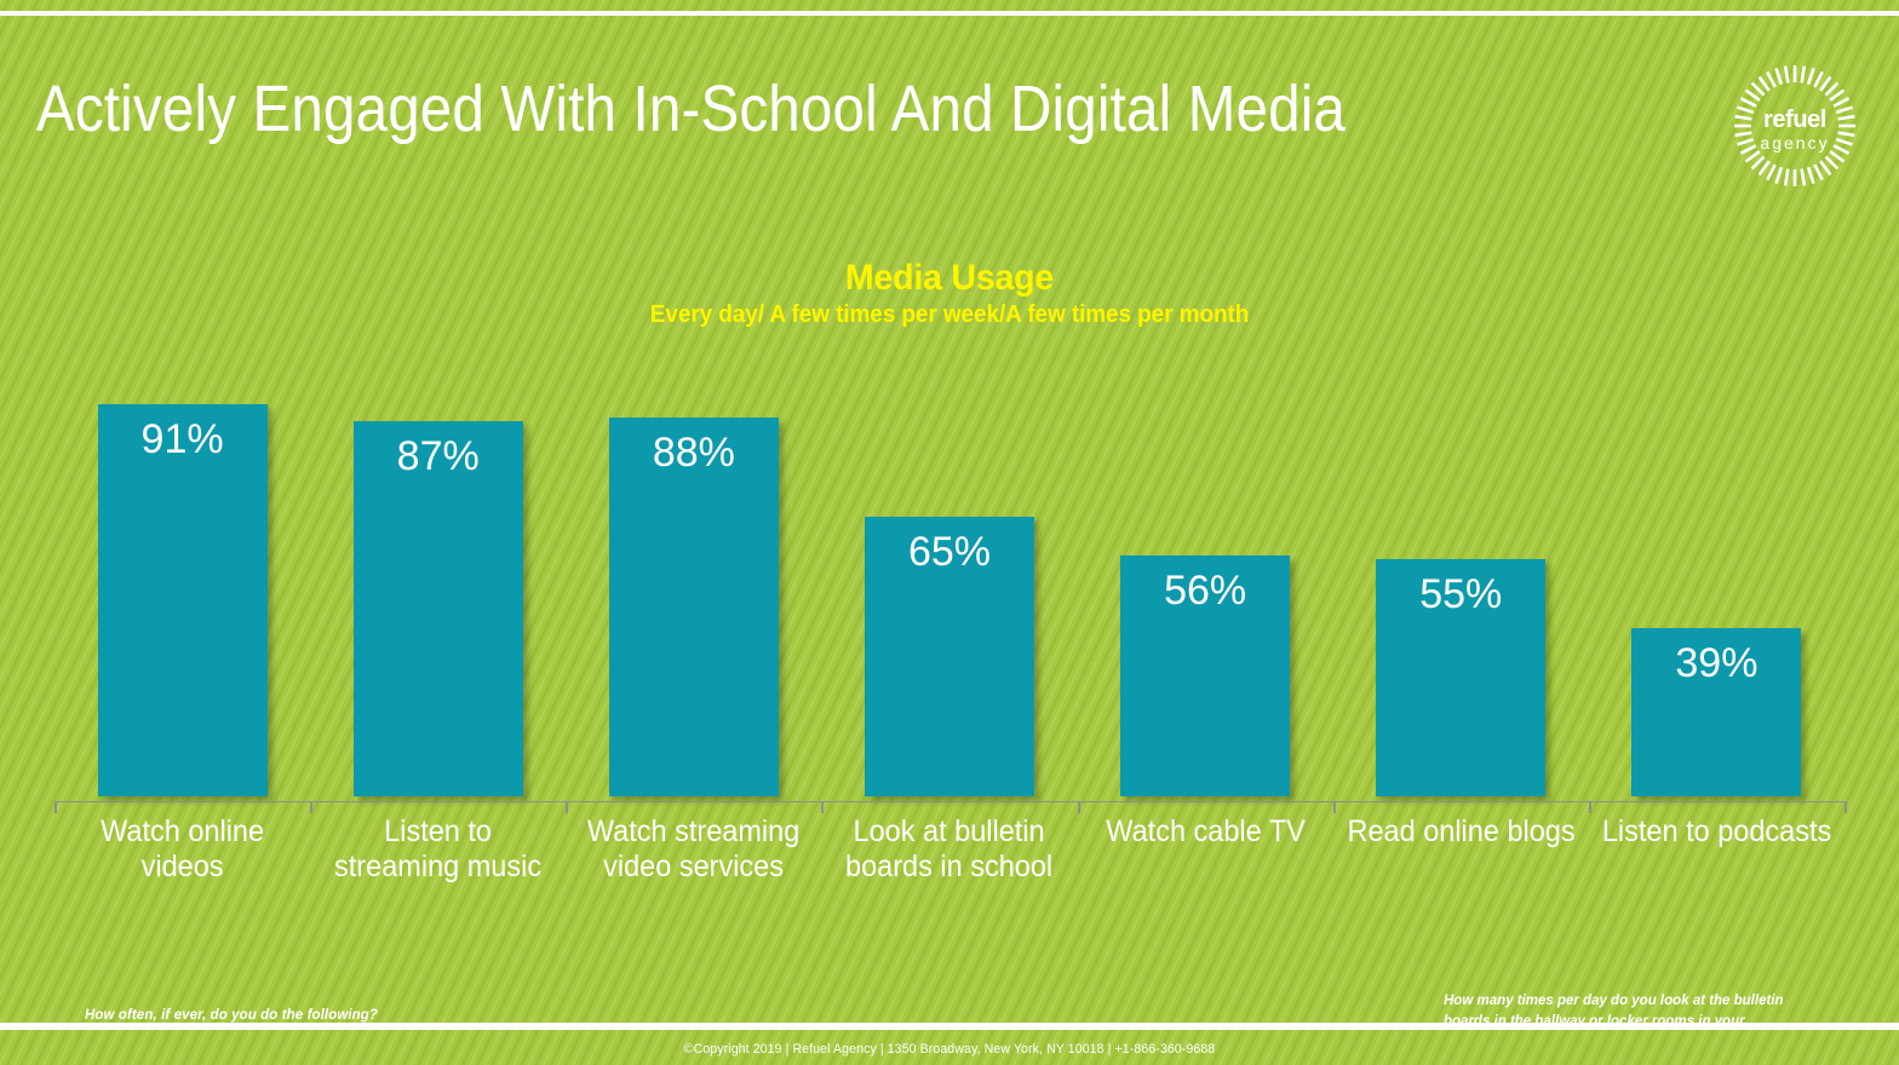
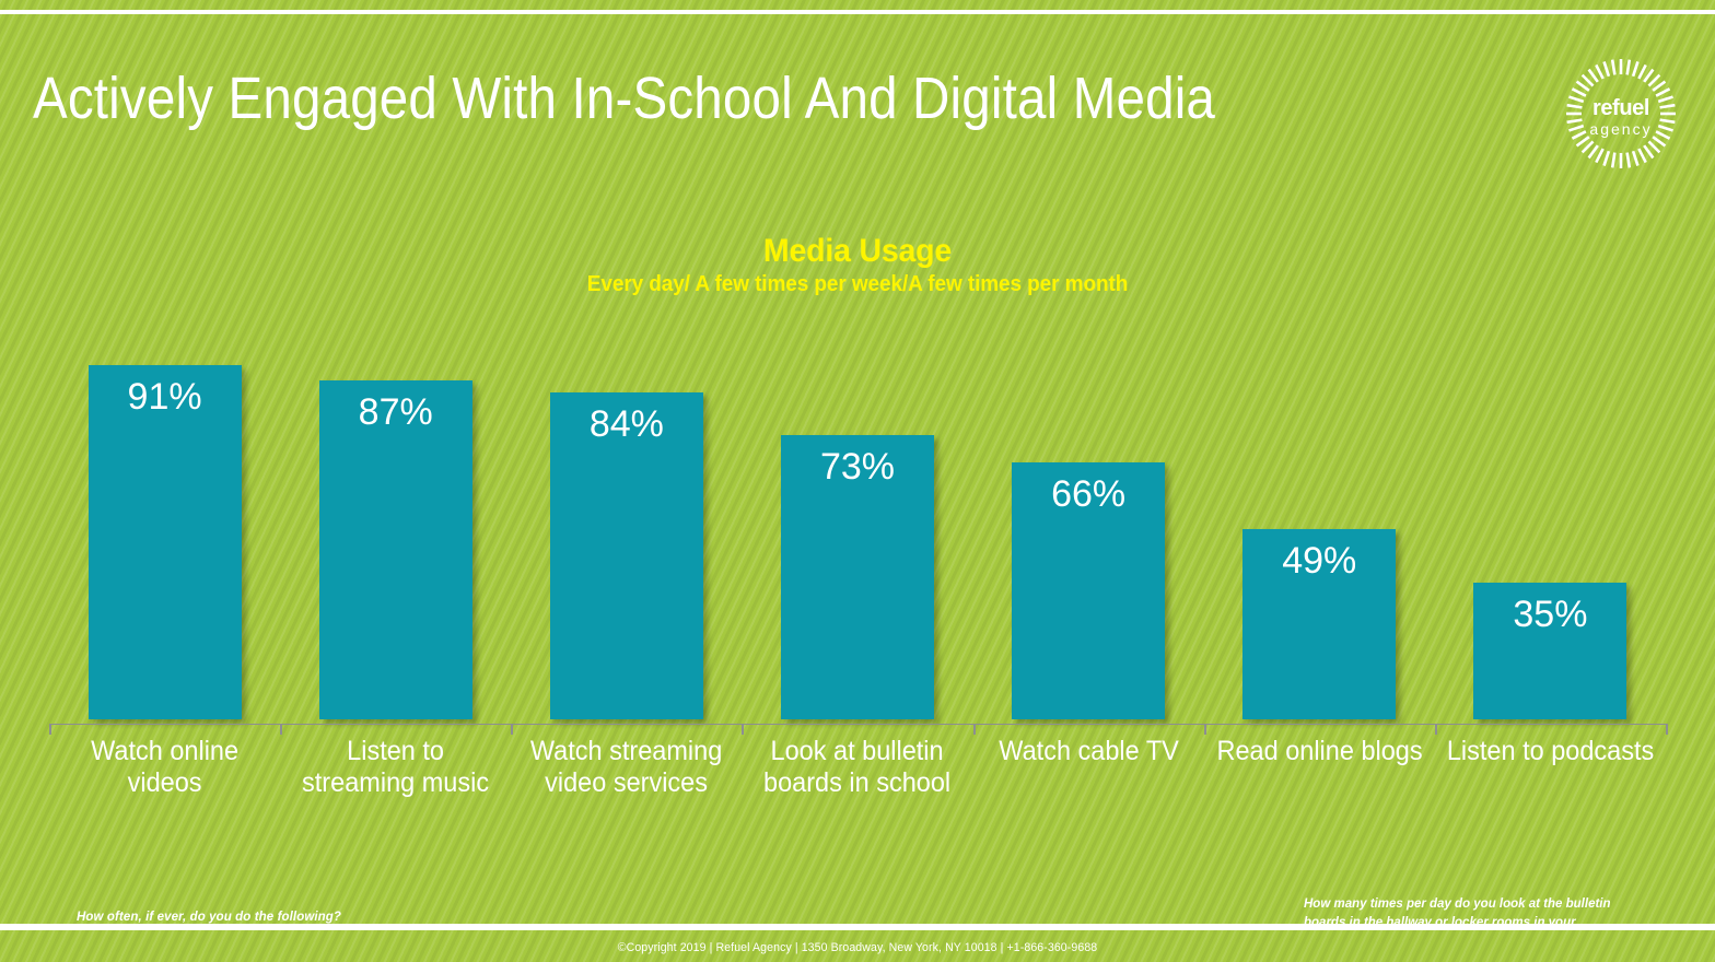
Watch streaming video services: 88% -> 84%
Look at bulletin boards in school: 65% -> 73%
Watch cable TV: 56% -> 66%
Read online blogs: 55% -> 49%
Listen to podcasts: 39% -> 35%
